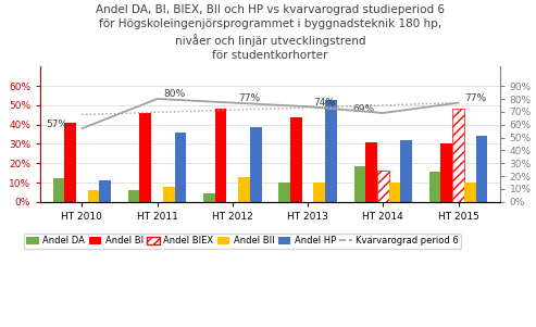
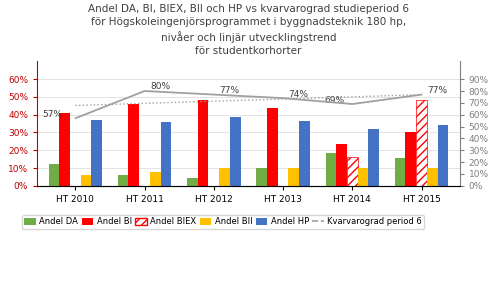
Andel HP/HT 2010: 11% -> 37%
Andel BII/HT 2012: 13% -> 10%
Andel HP/HT 2013: 53% -> 36%
Andel BI/HT 2014: 31% -> 23%
